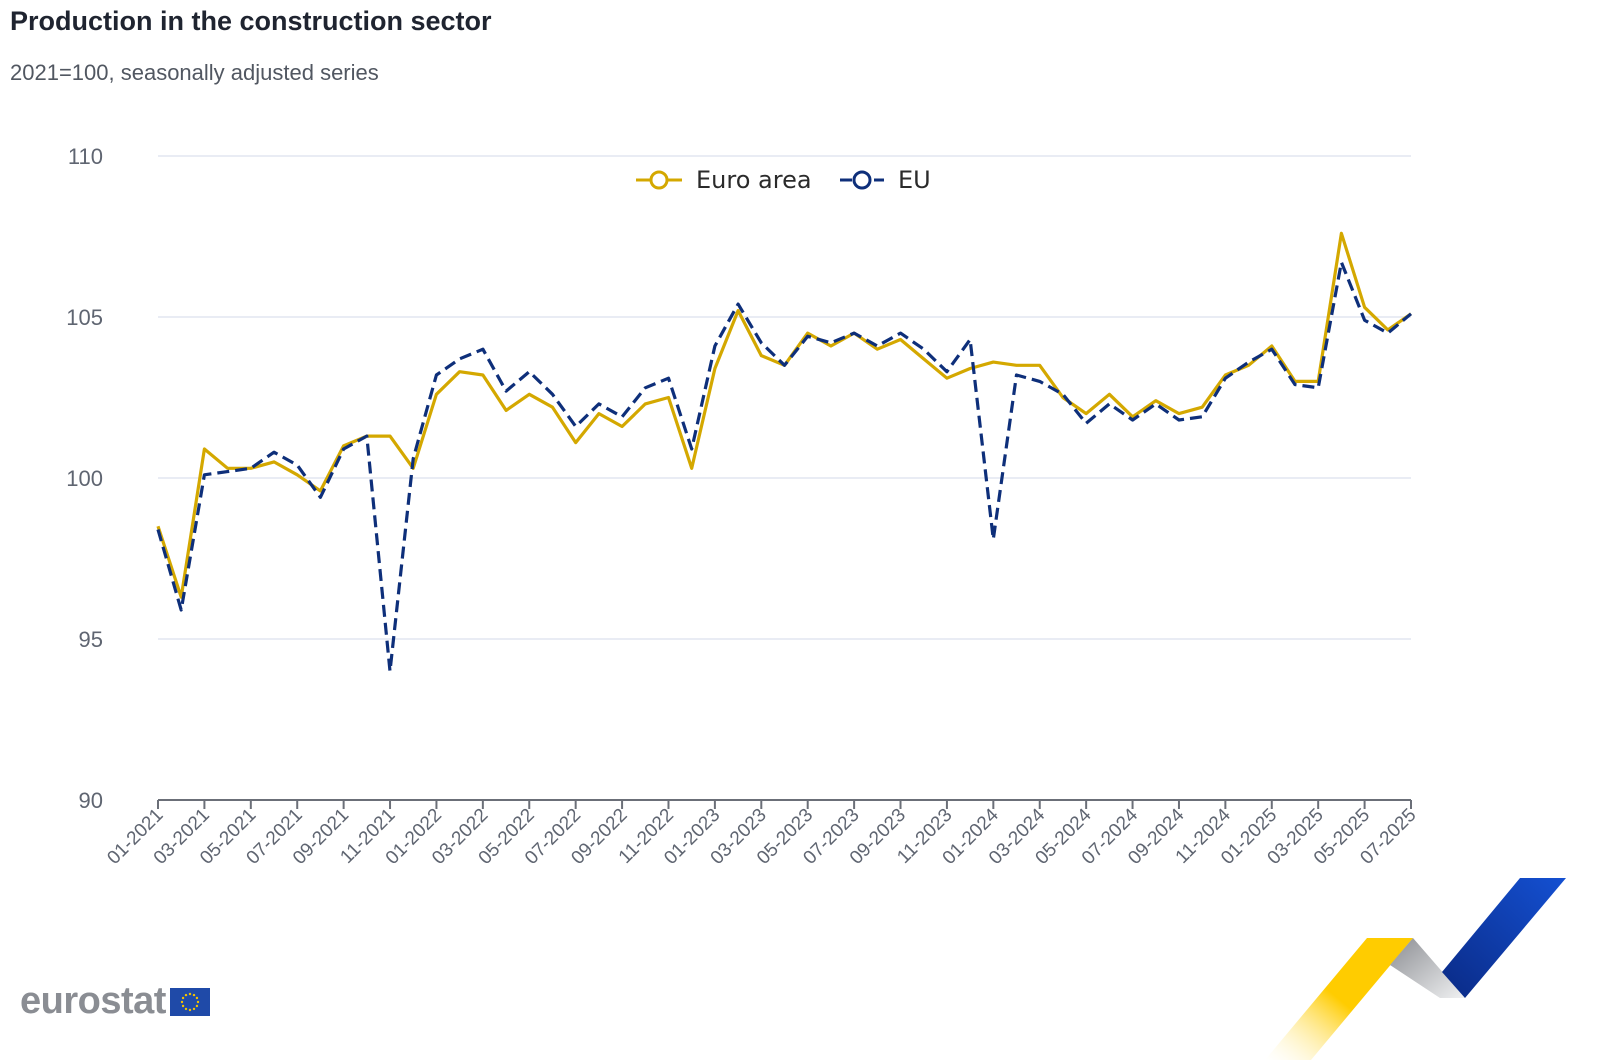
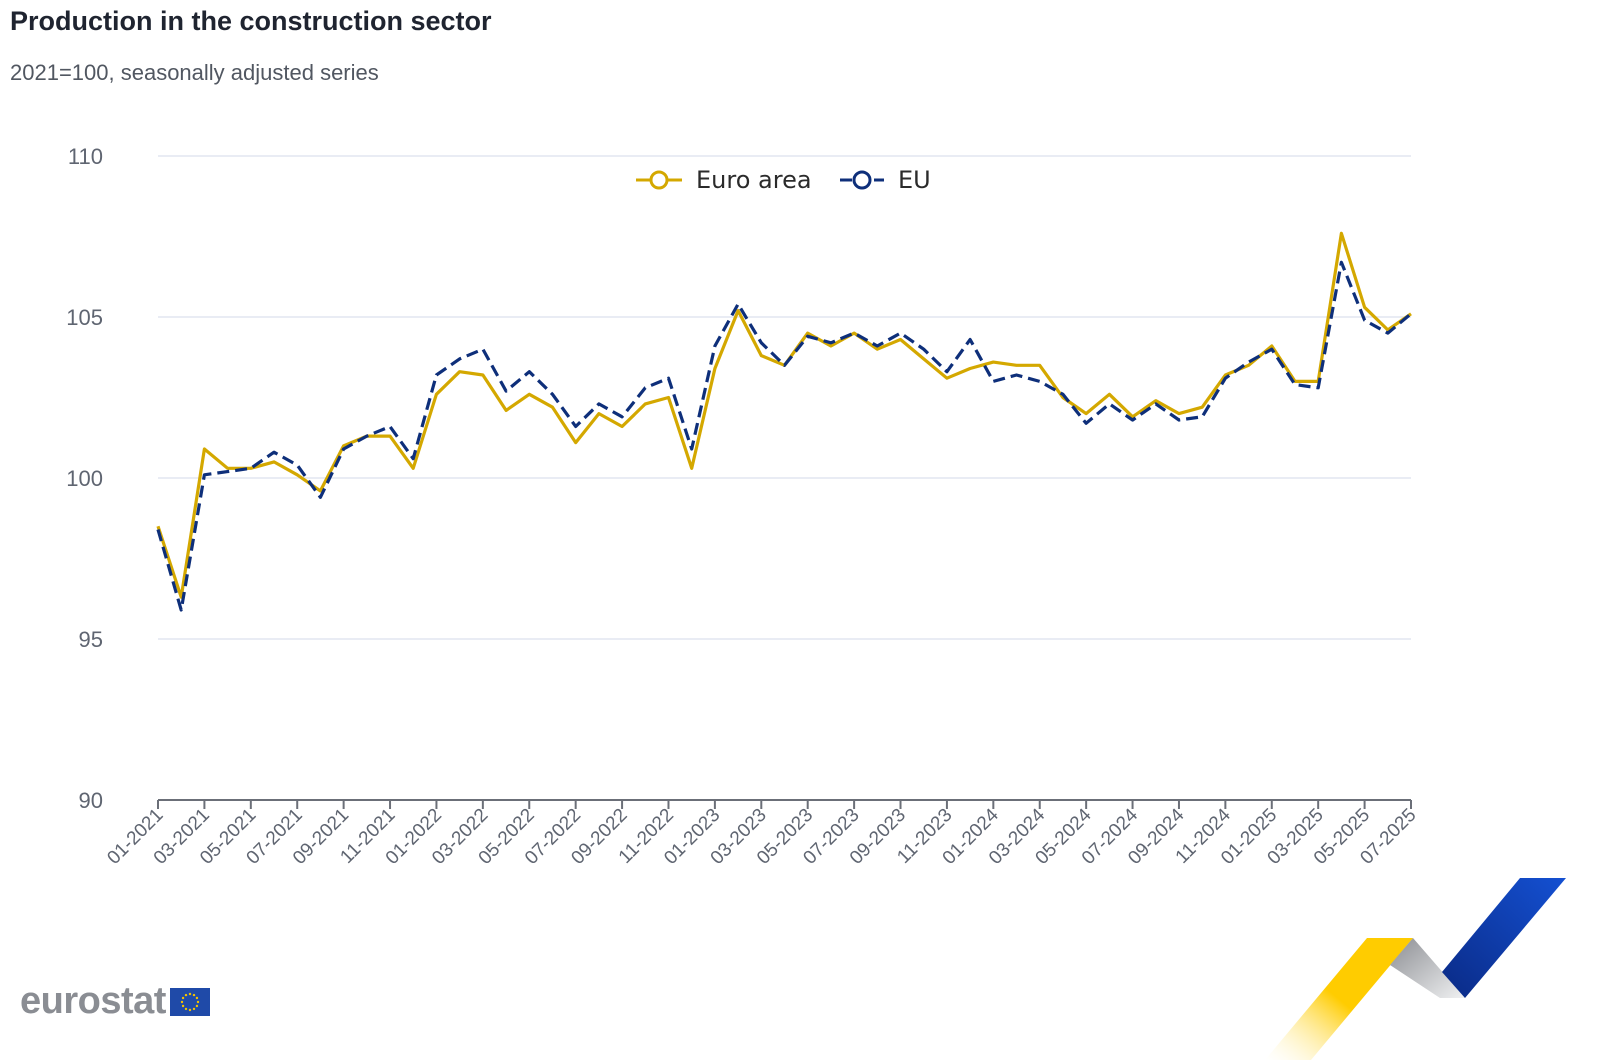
EU/11-2021: 94.0 -> 101.6
EU/01-2024: 98.1 -> 103.0
